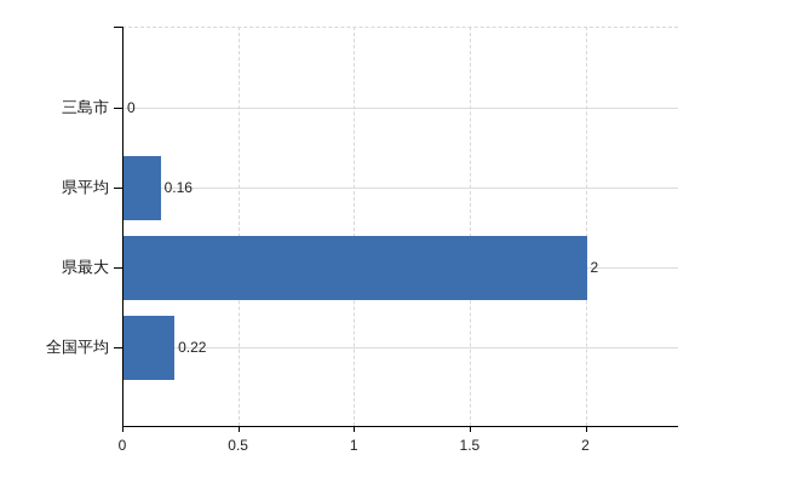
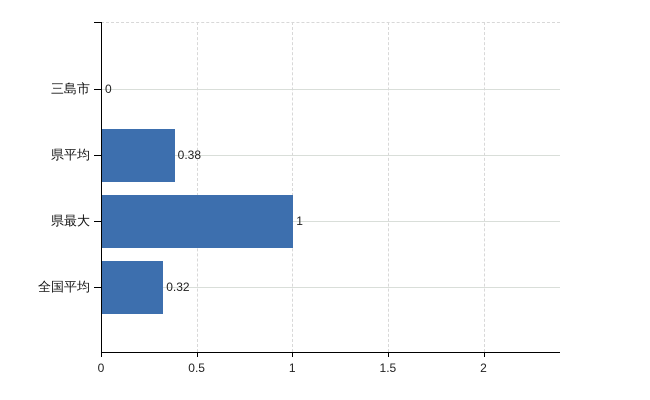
県平均: 0.16 -> 0.38
県最大: 2 -> 1
全国平均: 0.22 -> 0.32
